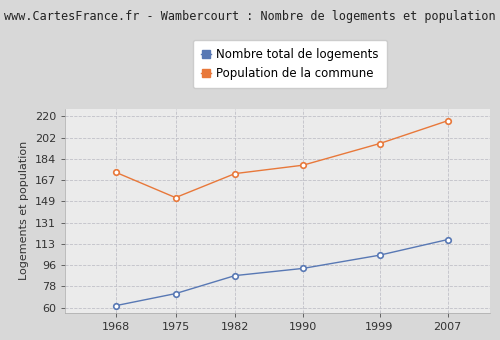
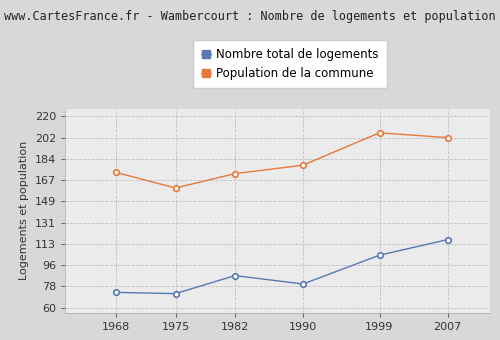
Nombre total de logements/1968: 62 -> 73
Population de la commune/1975: 152 -> 160
Nombre total de logements/1990: 93 -> 80
Population de la commune/1999: 197 -> 206
Population de la commune/2007: 216 -> 202
